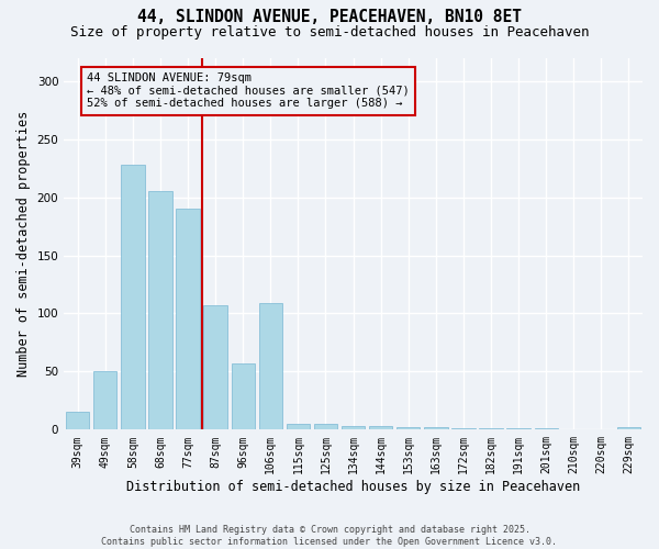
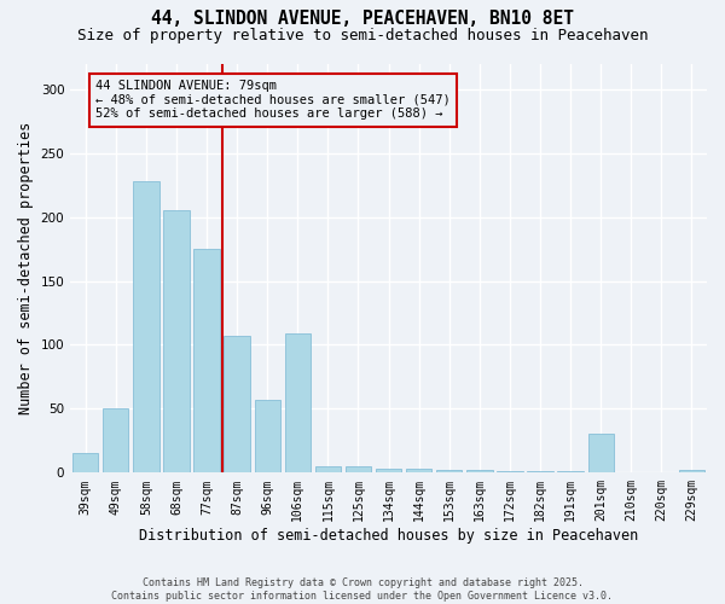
77sqm: 190 -> 175
201sqm: 1 -> 31
